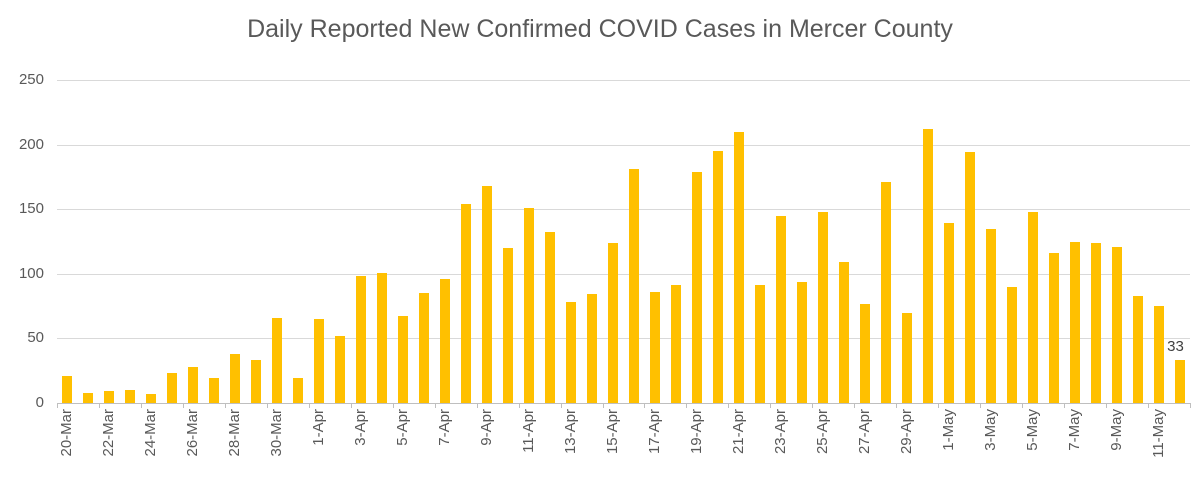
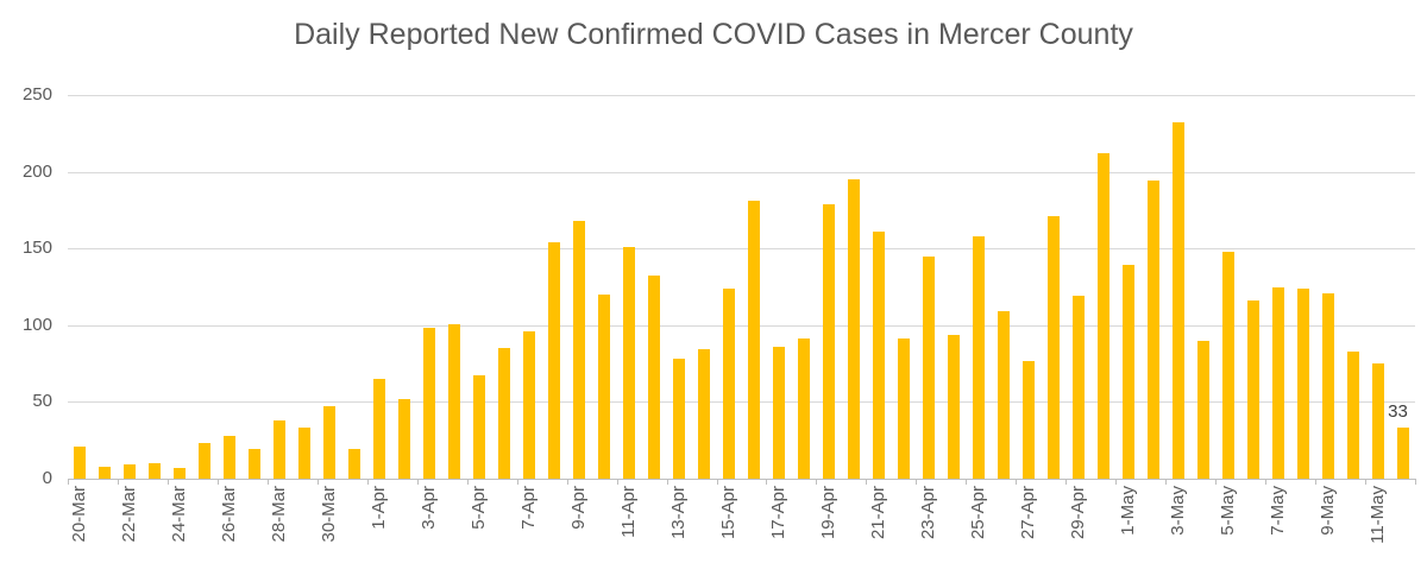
30-Mar: 66 -> 47
21-Apr: 210 -> 161
25-Apr: 148 -> 158
29-Apr: 70 -> 119
3-May: 135 -> 232
